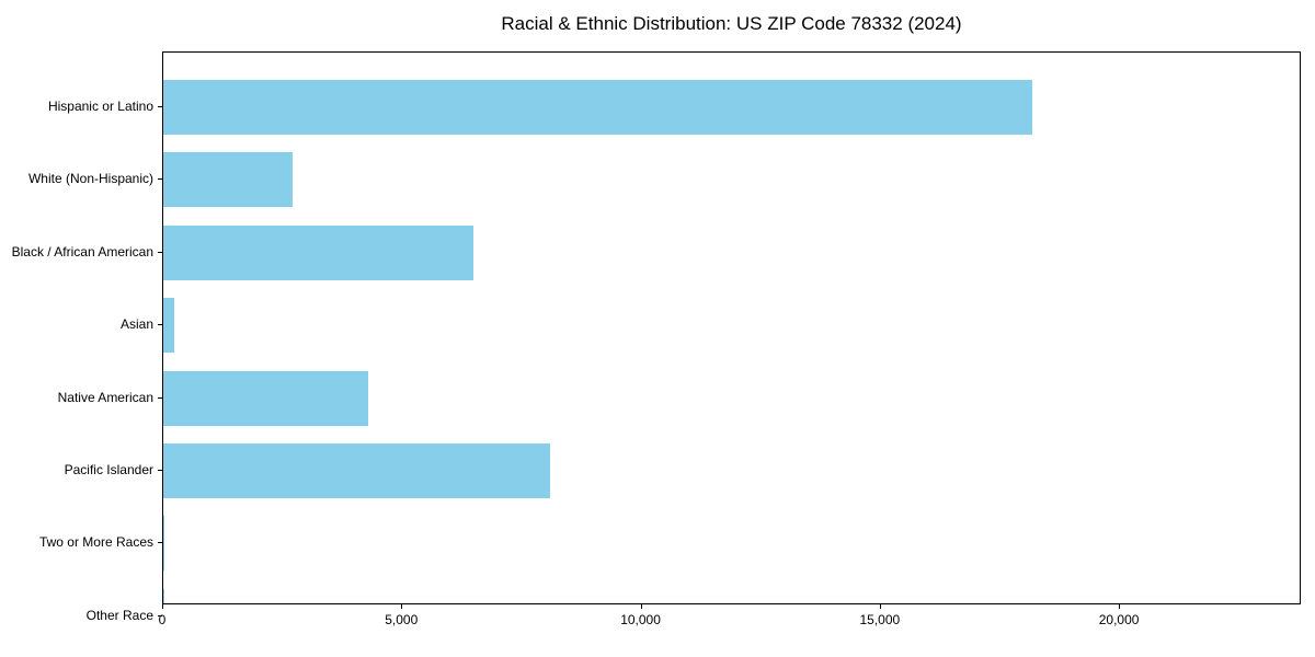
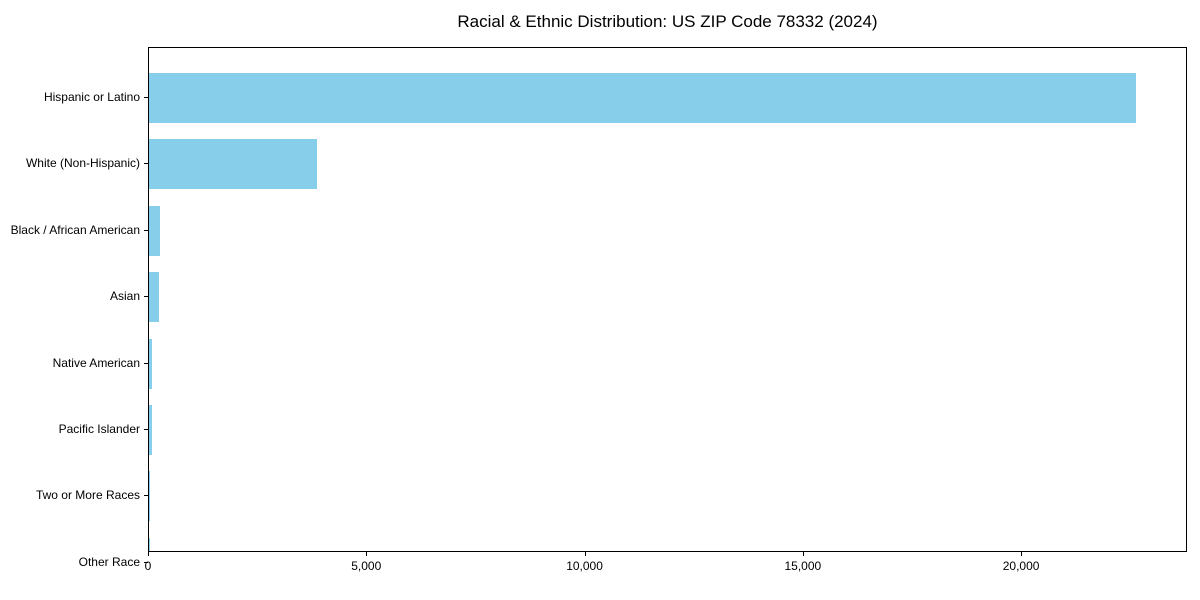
Hispanic or Latino: 18200 -> 22600
White (Non-Hispanic): 2700 -> 3800
Black / African American: 6500 -> 200
Native American: 4300 -> 100
Pacific Islander: 8100 -> 100
